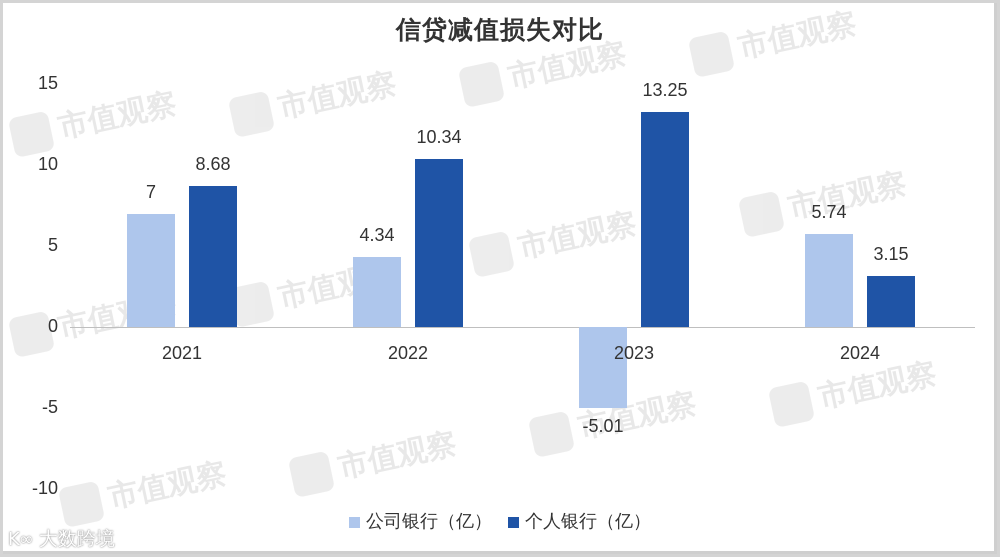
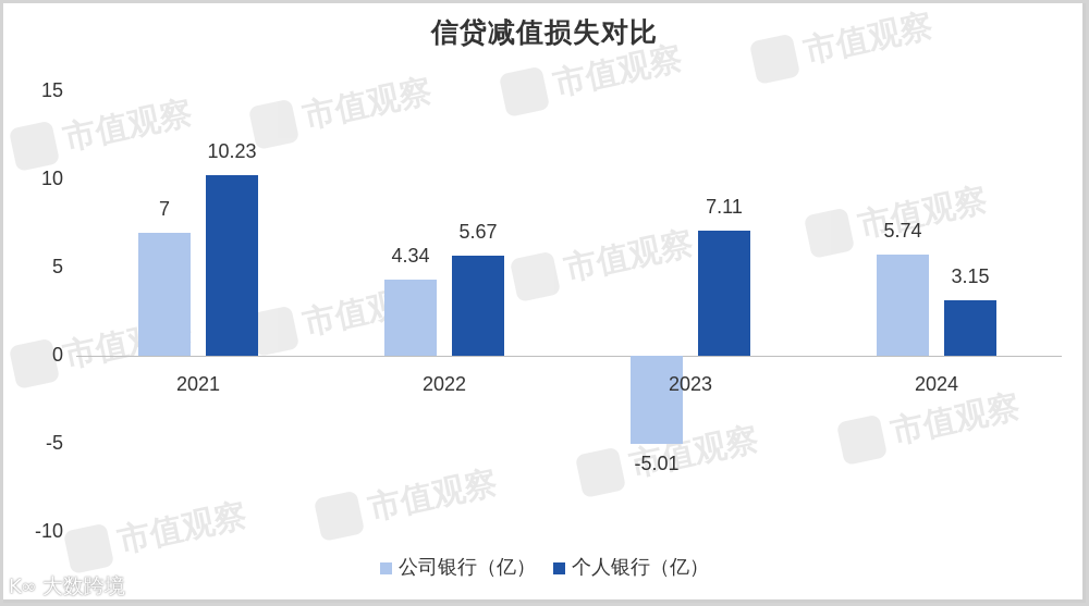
个人银行（亿）/2021: 8.68 -> 10.23
个人银行（亿）/2022: 10.34 -> 5.67
个人银行（亿）/2023: 13.25 -> 7.11
